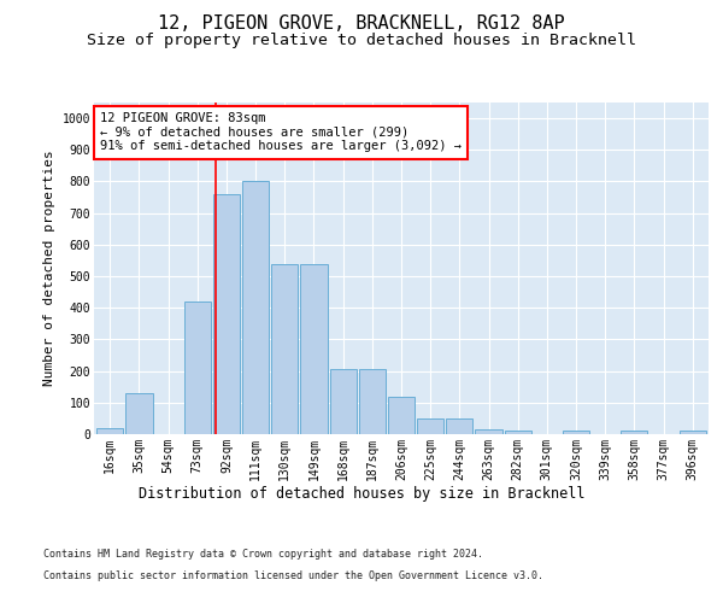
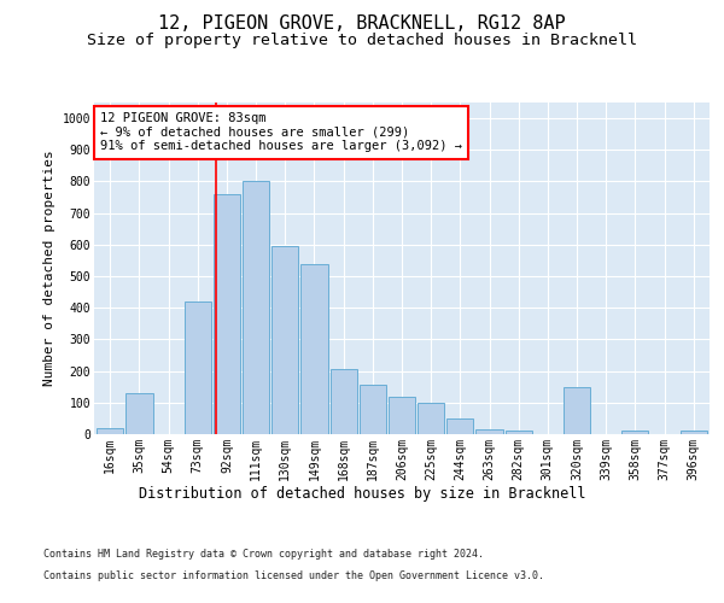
130sqm: 540 -> 595
187sqm: 205 -> 155
225sqm: 50 -> 100
320sqm: 10 -> 150
